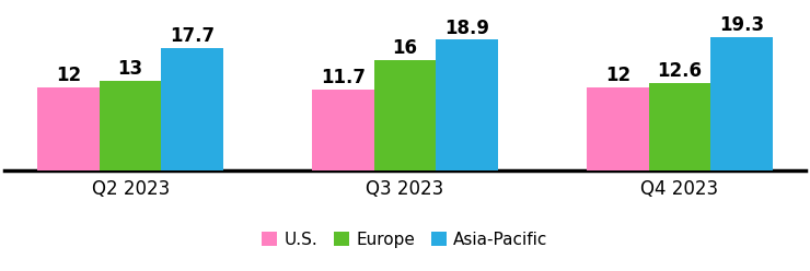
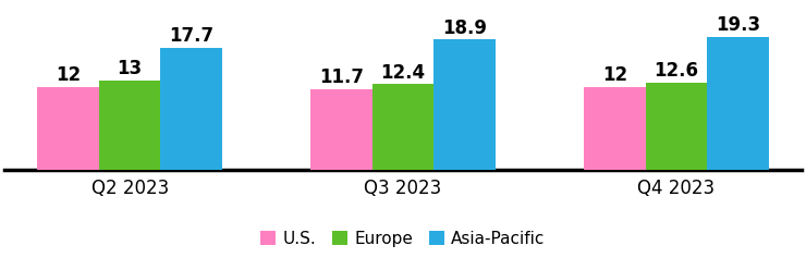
Europe/Q3 2023: 16 -> 12.4
